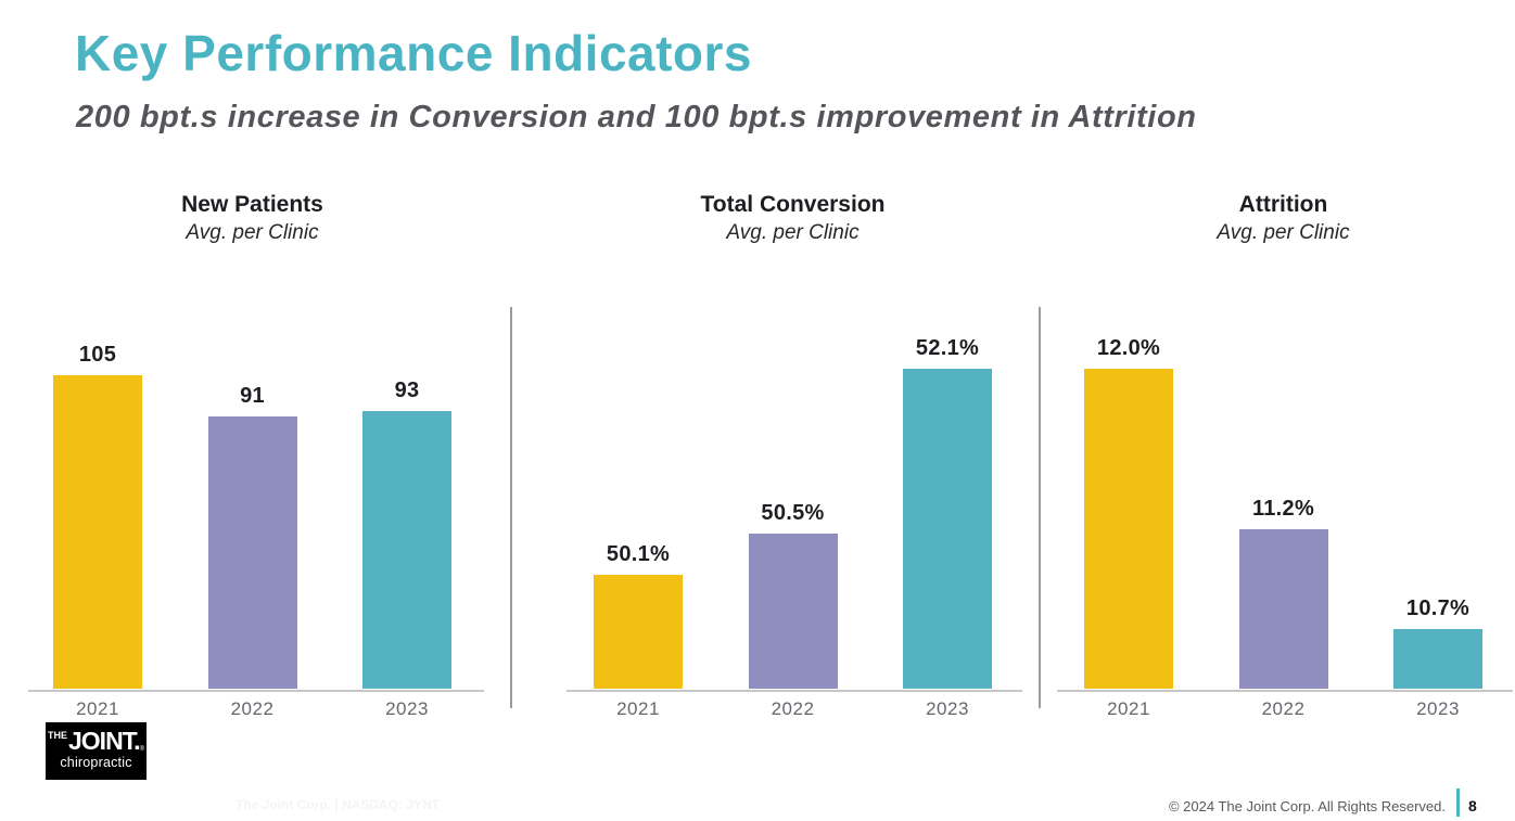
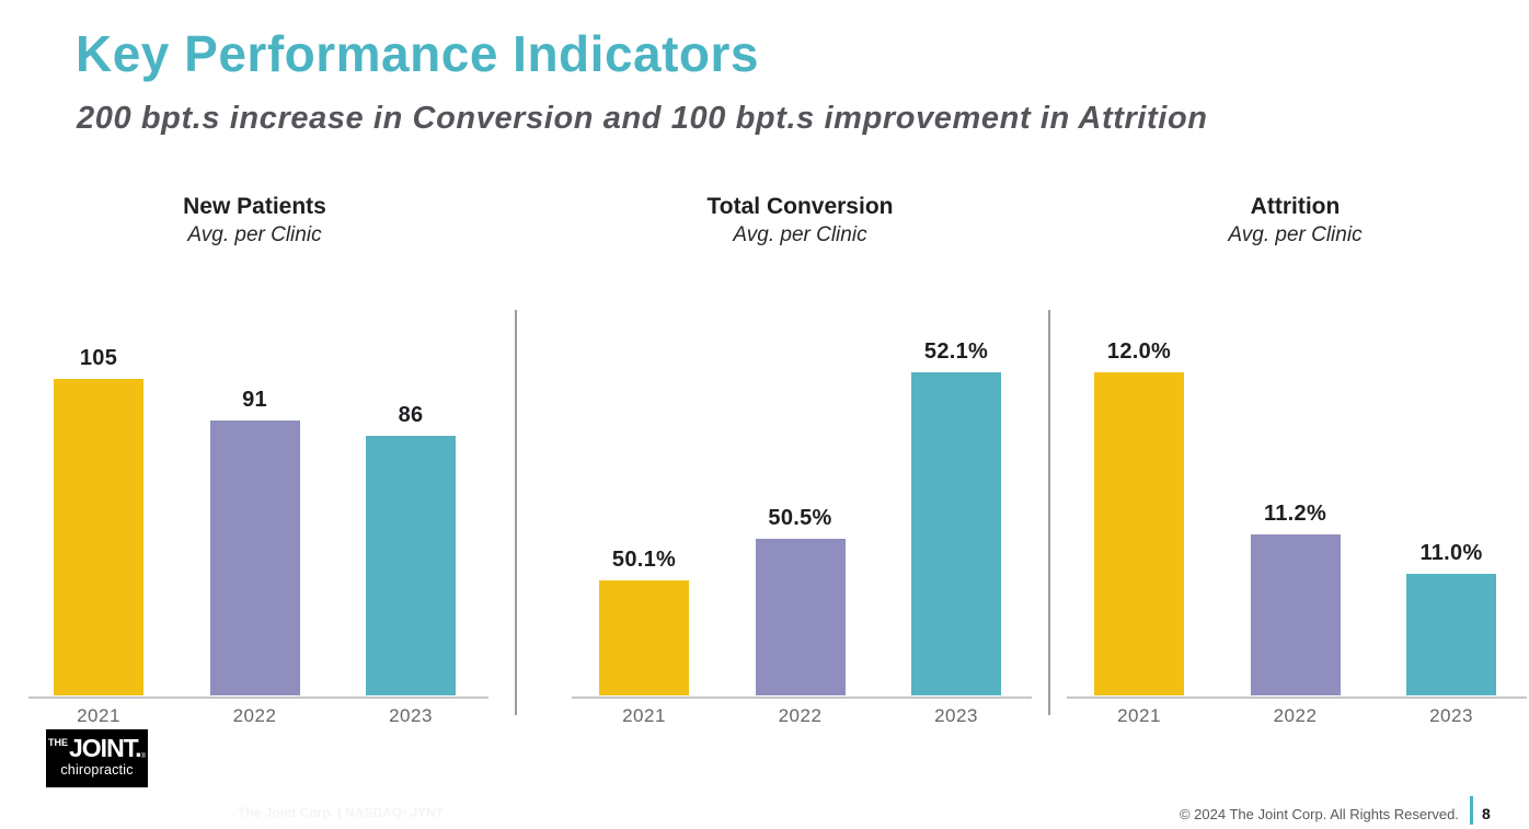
New Patients/2023: 93 -> 86
Attrition/2023: 10.7% -> 11.0%
